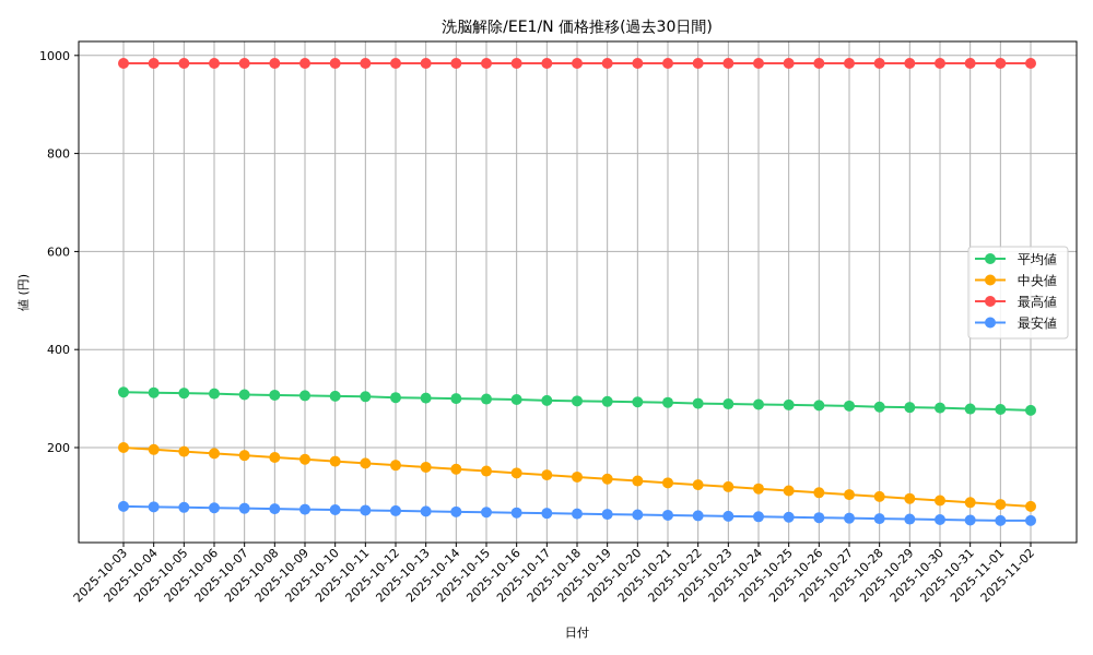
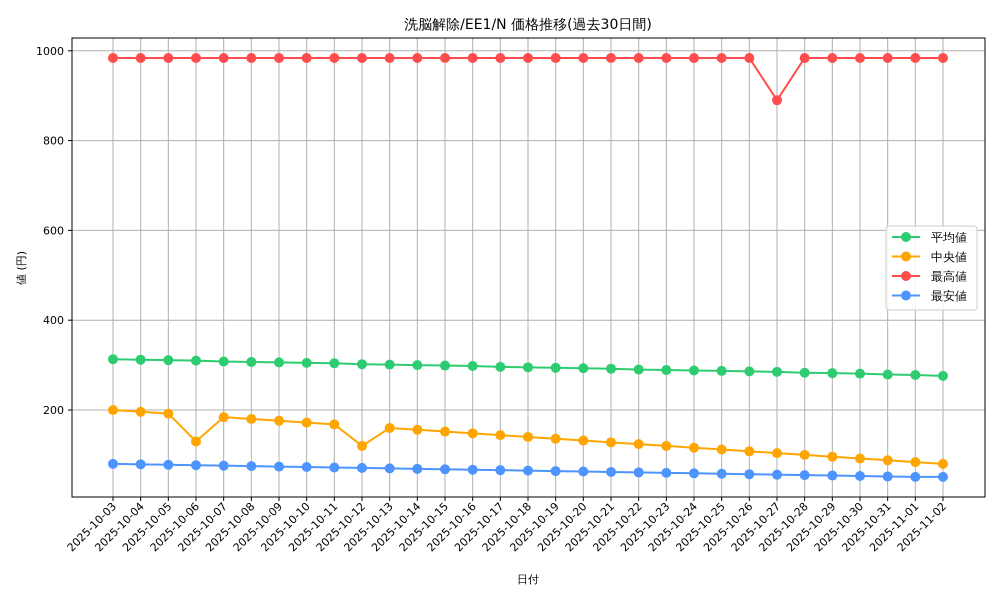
中央値/2025-10-06: 190 -> 130
中央値/2025-10-12: 160 -> 120
最高値/2025-10-27: 980 -> 890
